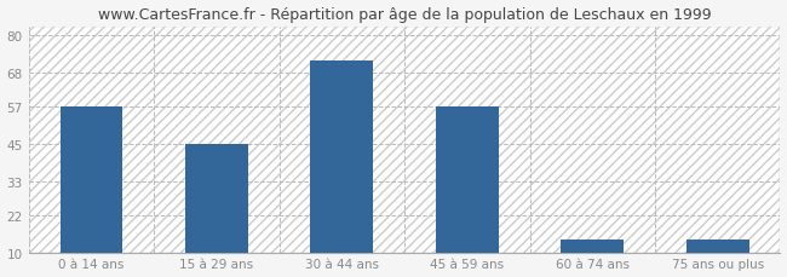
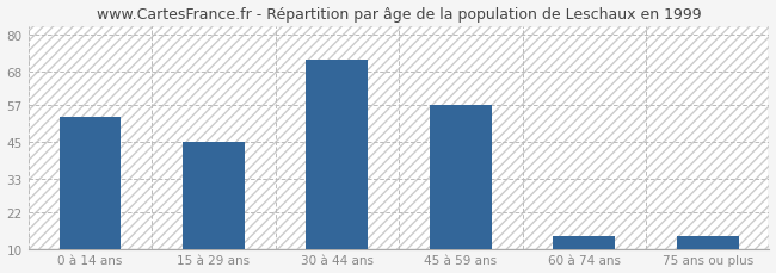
0 à 14 ans: 57 -> 53
